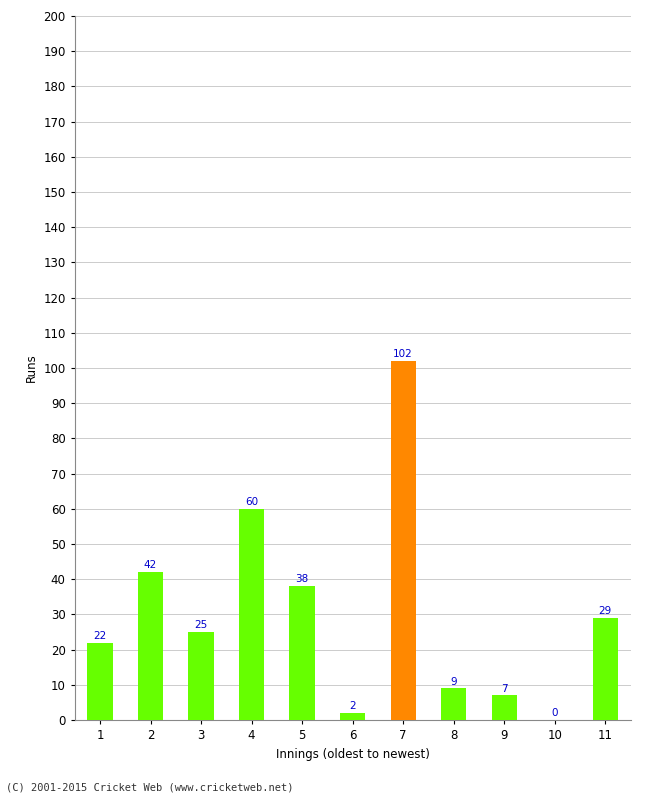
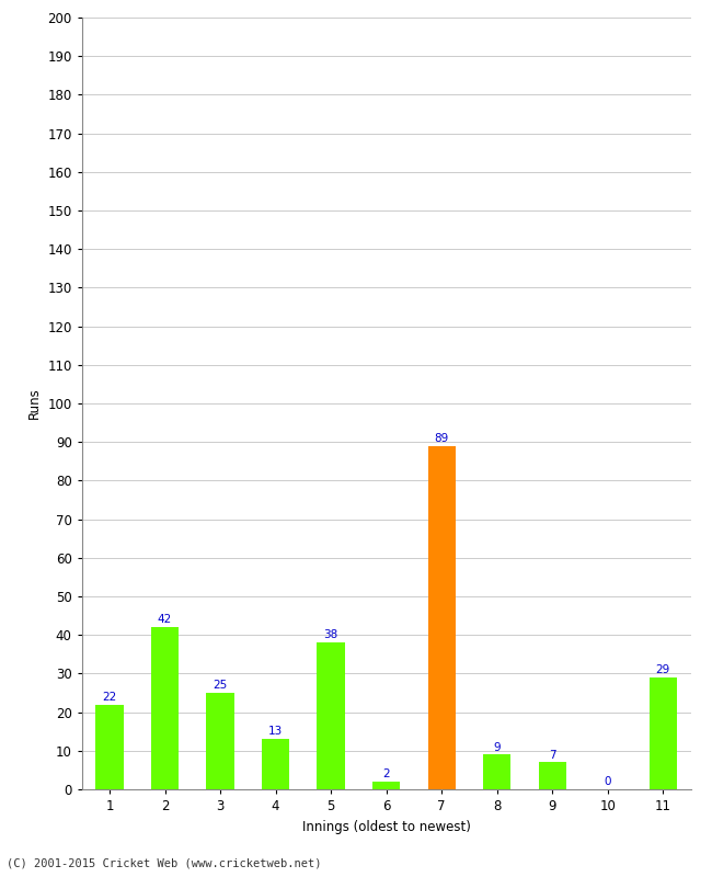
4: 60 -> 13
7: 102 -> 89
